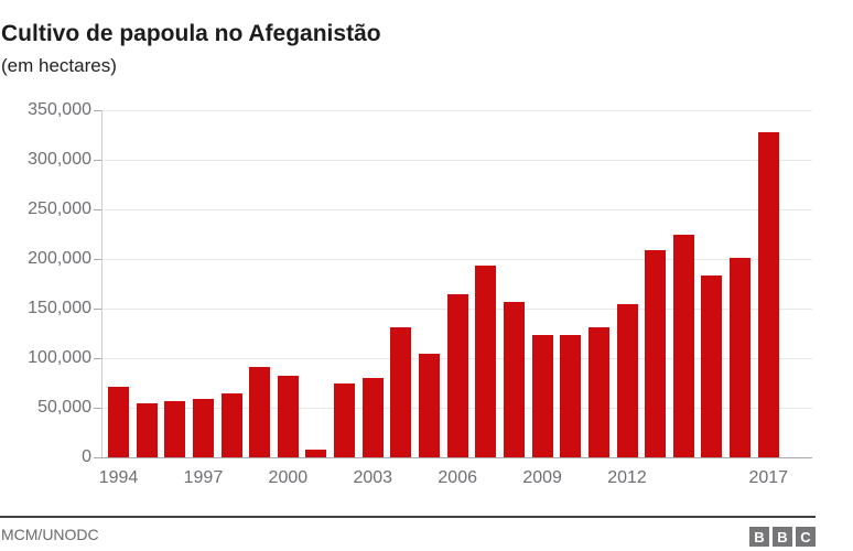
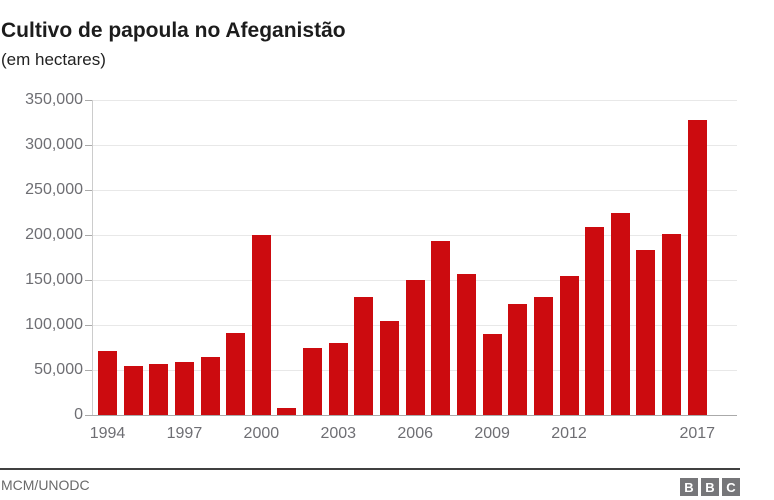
2000: 80000 -> 200000
2006: 160000 -> 150000
2009: 120000 -> 90000
